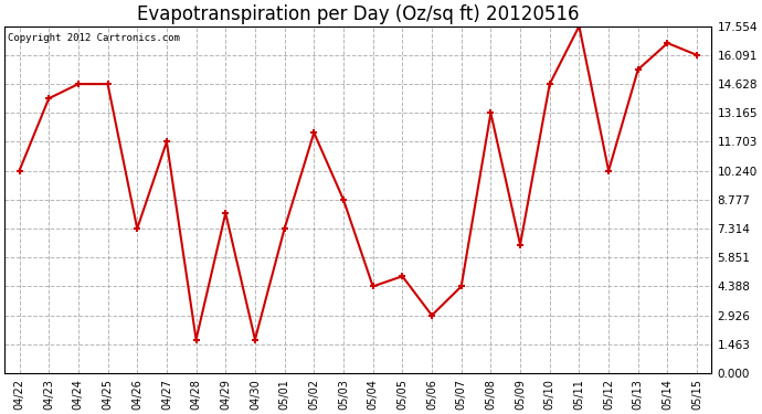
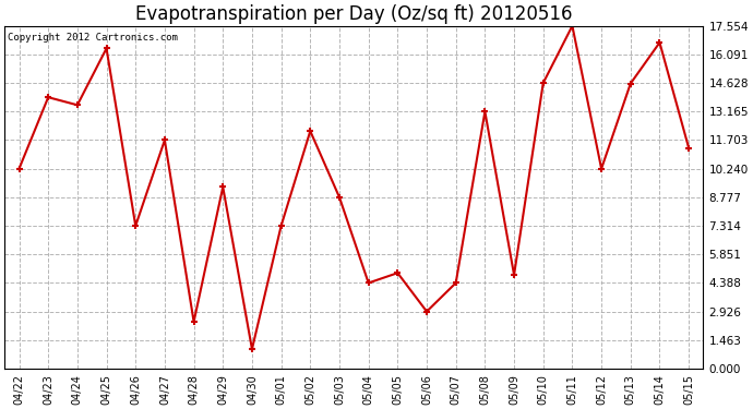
04/24: 14.6 -> 13.5
04/25: 14.6 -> 16.4
04/28: 1.7 -> 2.4
04/29: 8.1 -> 9.3
04/30: 1.7 -> 1.0
05/09: 6.5 -> 4.8
05/13: 15.4 -> 14.6
05/15: 16.1 -> 11.3
